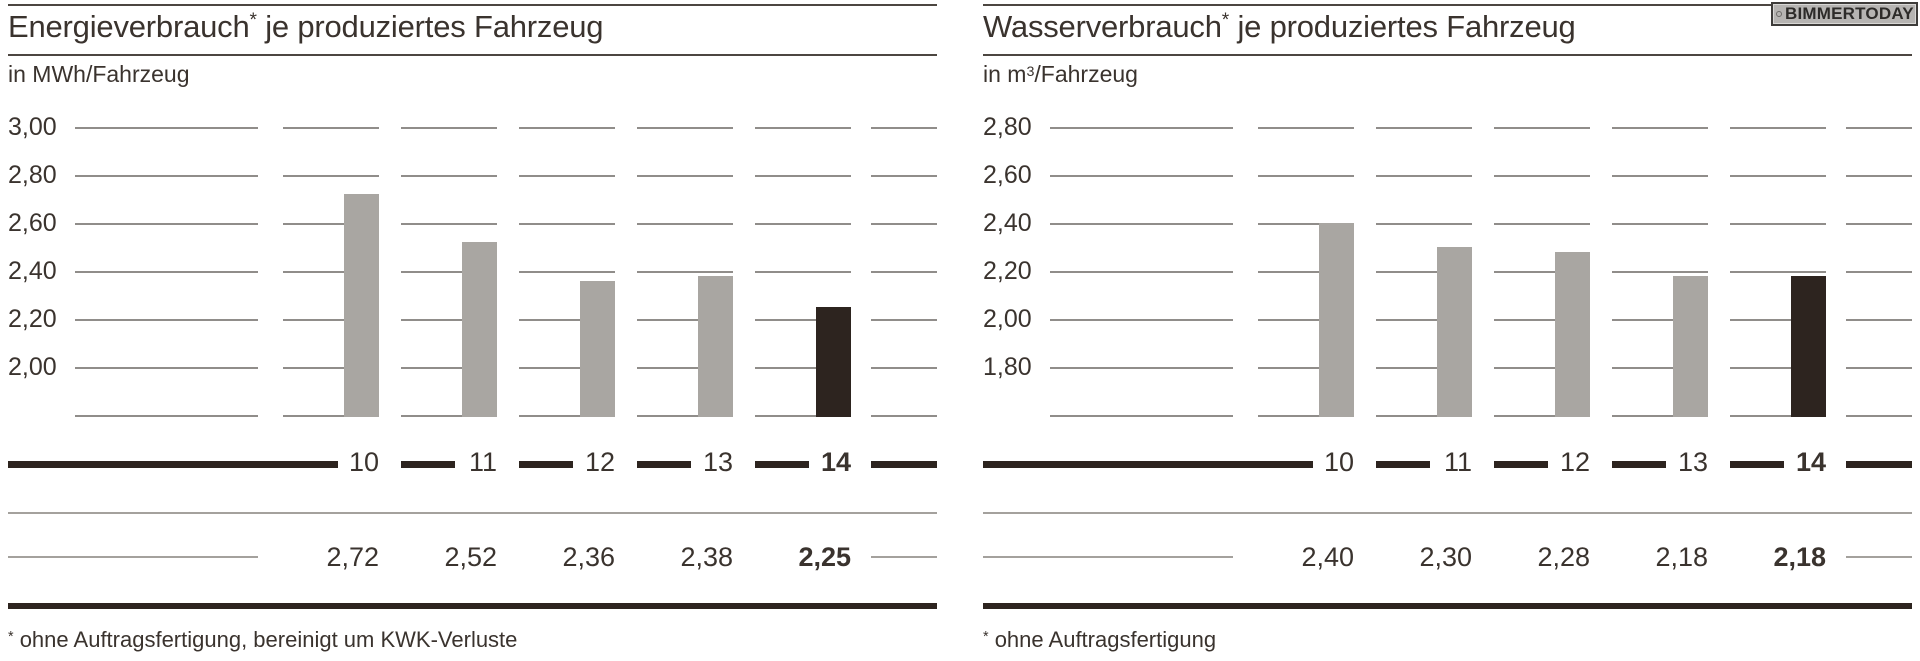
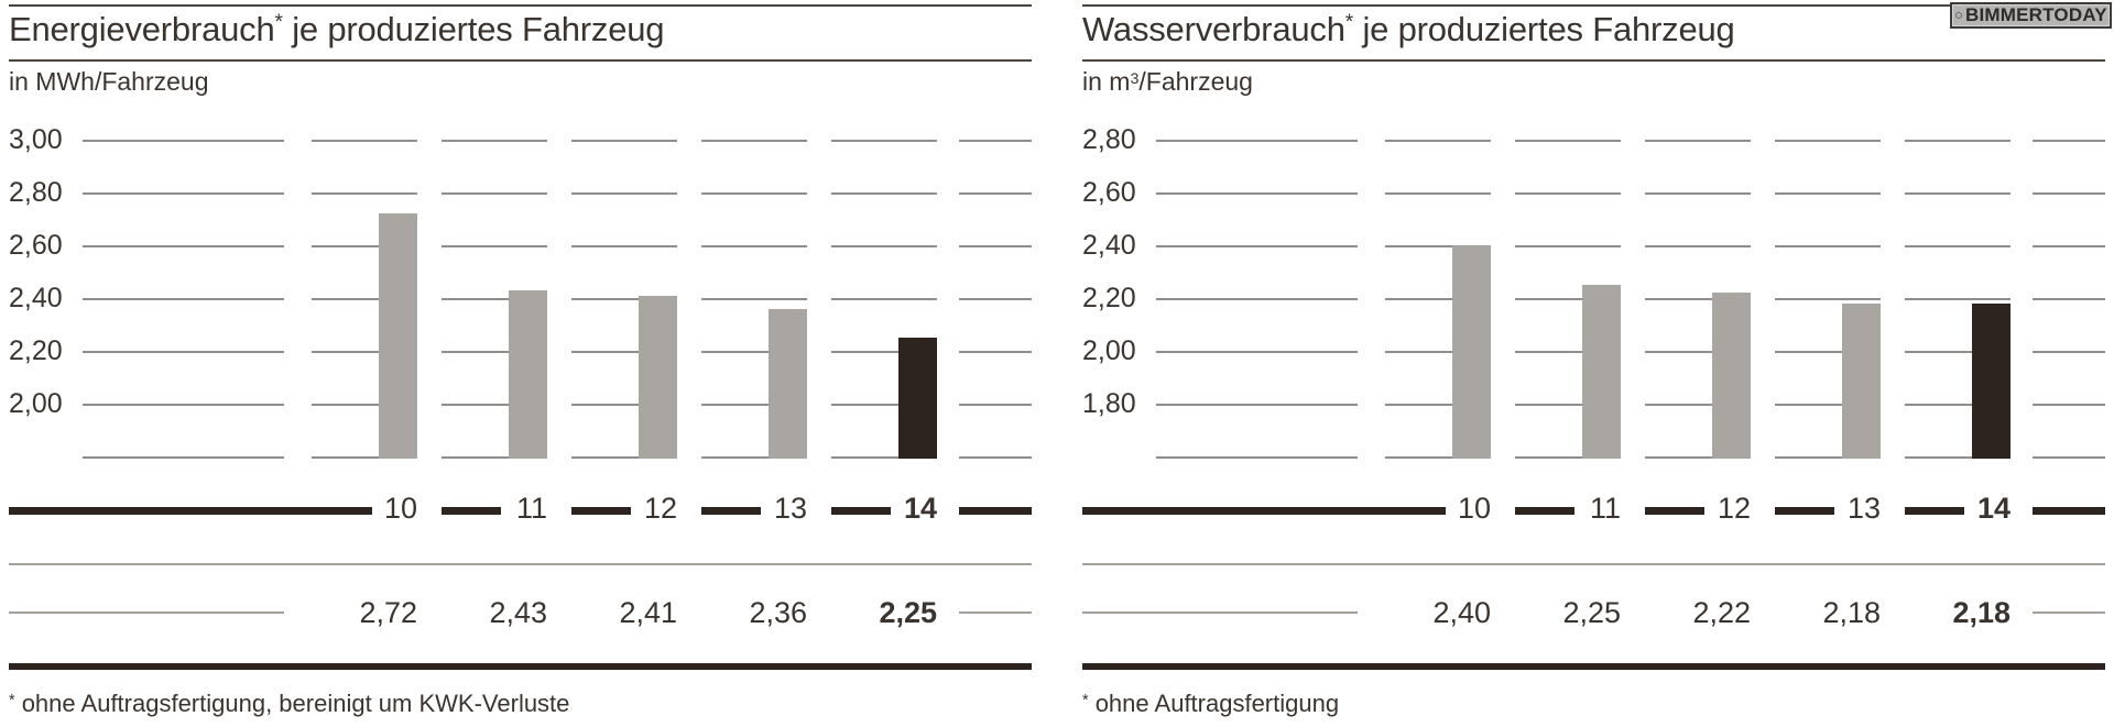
Energieverbrauch* je produziertes Fahrzeug/11: 2,52 -> 2,43
Energieverbrauch* je produziertes Fahrzeug/12: 2,36 -> 2,41
Energieverbrauch* je produziertes Fahrzeug/13: 2,38 -> 2,36
Wasserverbrauch* je produziertes Fahrzeug/11: 2,30 -> 2,25
Wasserverbrauch* je produziertes Fahrzeug/12: 2,28 -> 2,22
